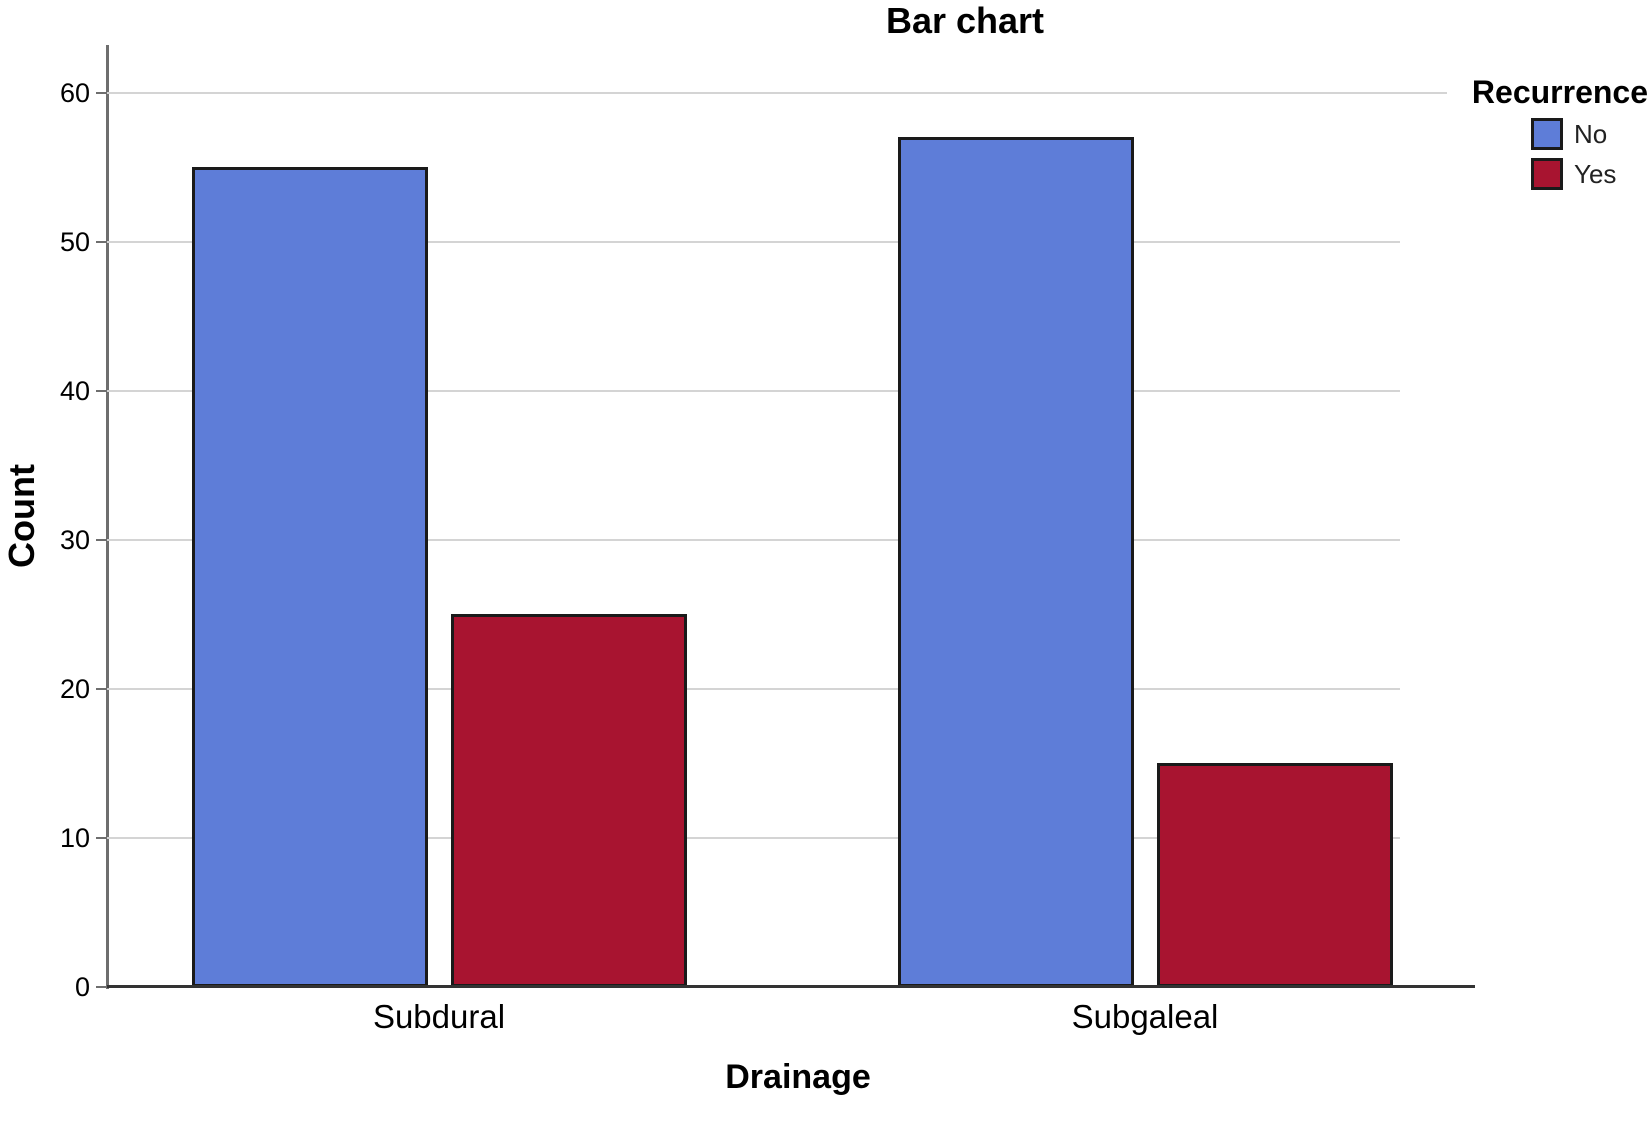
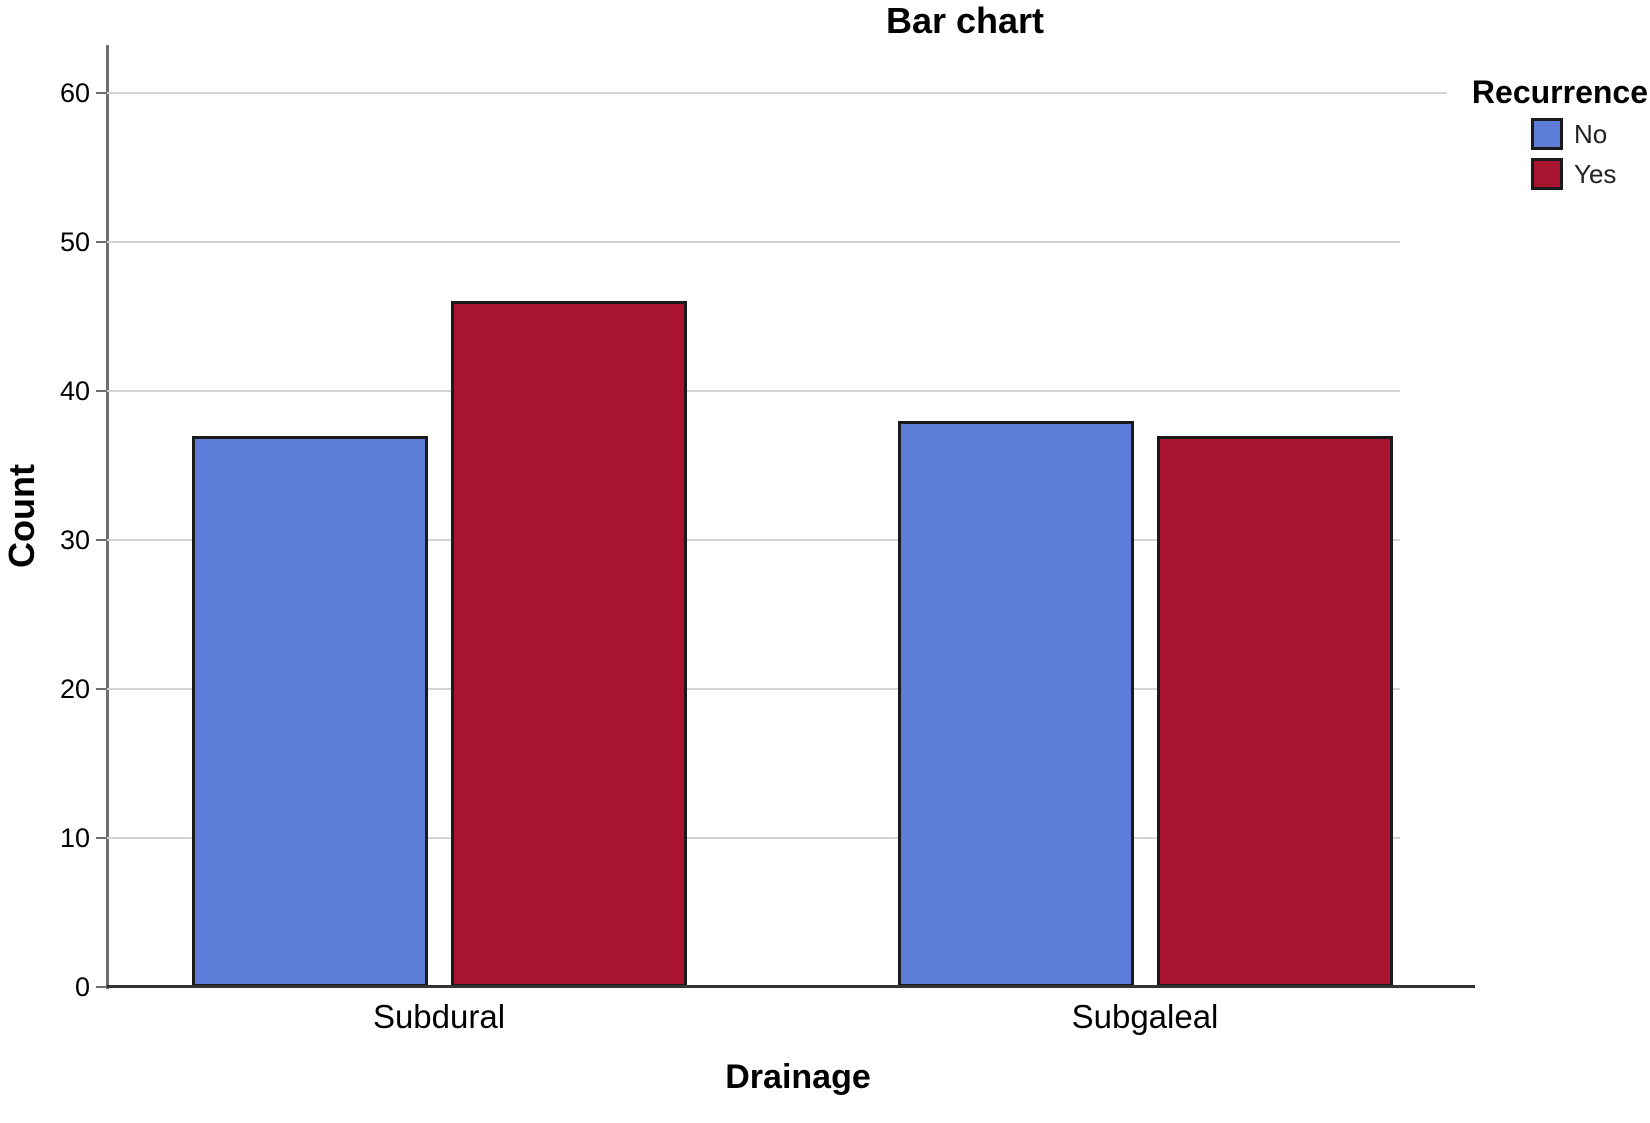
No/Subdural: 55 -> 37
Yes/Subdural: 25 -> 46
No/Subgaleal: 57 -> 38
Yes/Subgaleal: 15 -> 37
